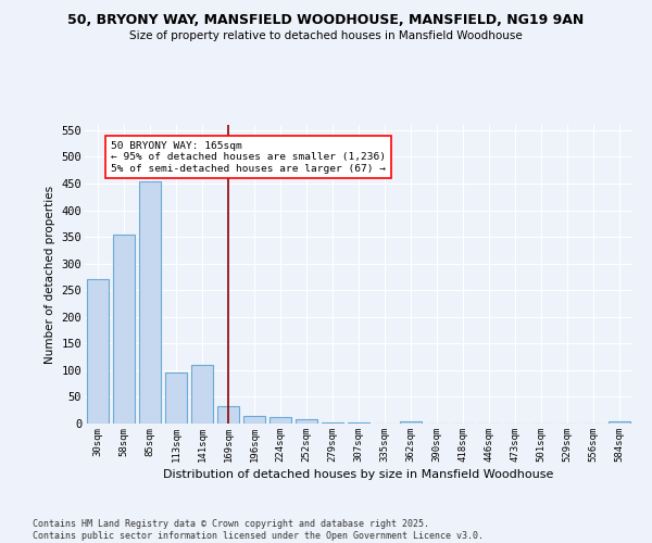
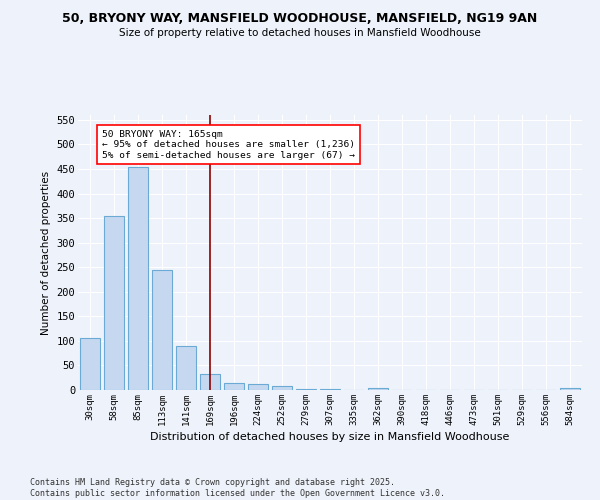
30sqm: 270 -> 105
113sqm: 95 -> 245
141sqm: 110 -> 90
